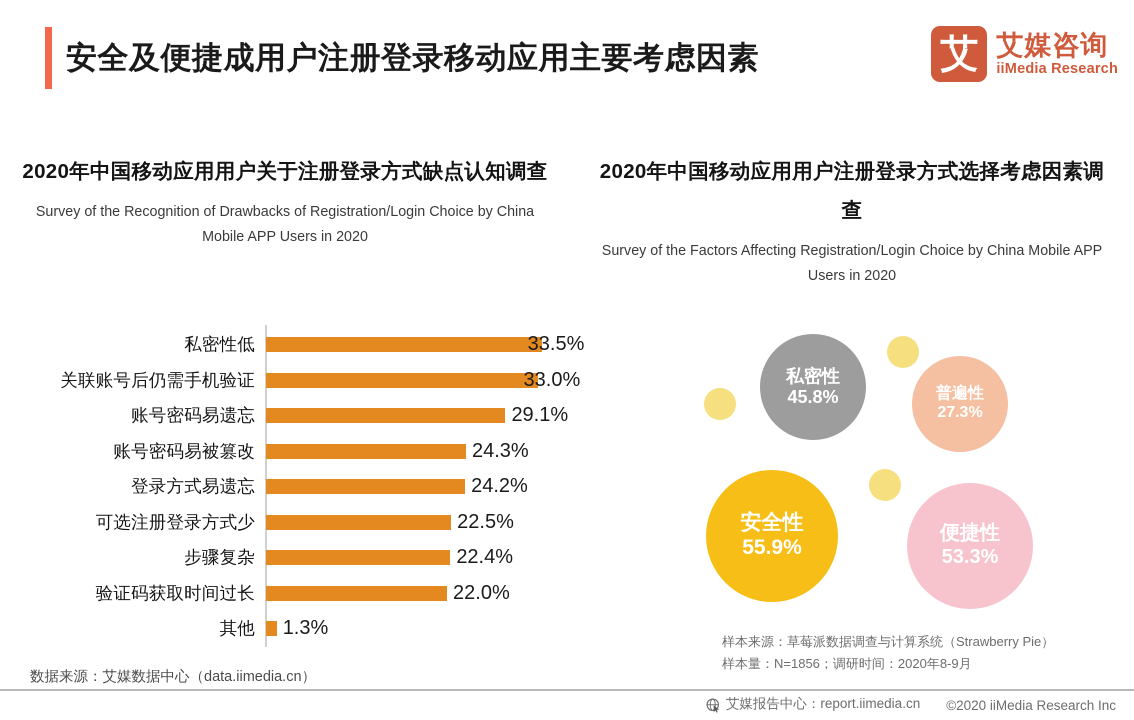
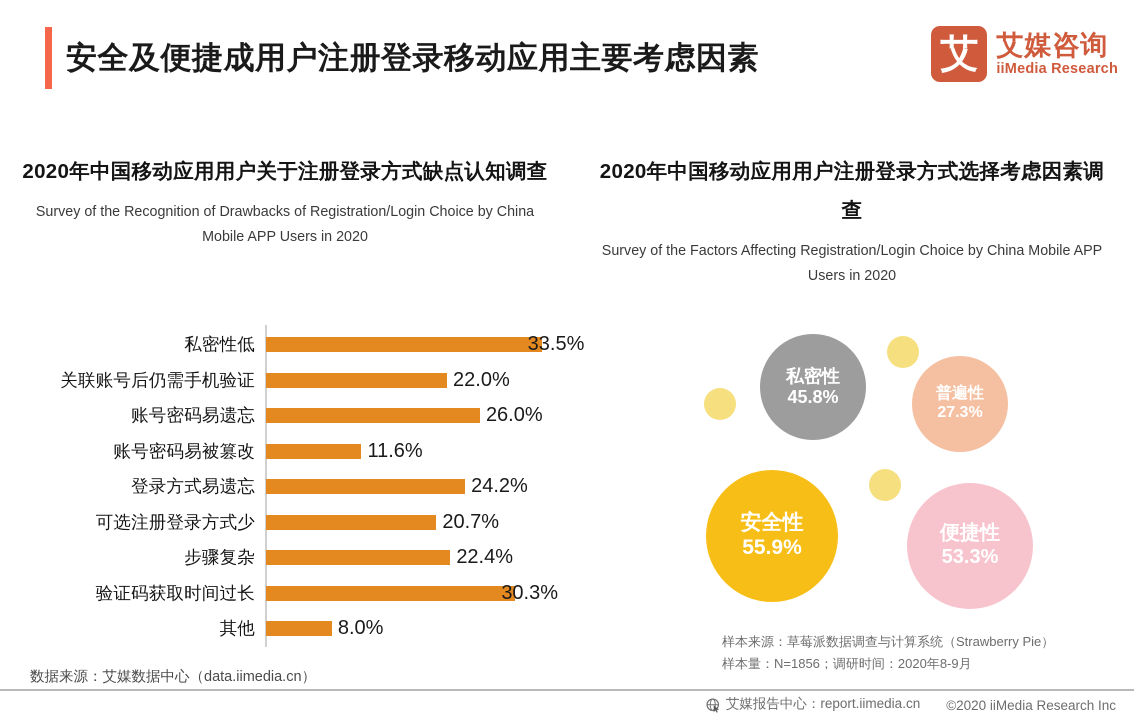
2020年中国移动应用用户关于注册登录方式缺点认知调查/关联账号后仍需手机验证: 33.0% -> 22.0%
2020年中国移动应用用户关于注册登录方式缺点认知调查/账号密码易遗忘: 29.1% -> 26.0%
2020年中国移动应用用户关于注册登录方式缺点认知调查/账号密码易被篡改: 24.3% -> 11.6%
2020年中国移动应用用户关于注册登录方式缺点认知调查/可选注册登录方式少: 22.5% -> 20.7%
2020年中国移动应用用户关于注册登录方式缺点认知调查/验证码获取时间过长: 22.0% -> 30.3%
2020年中国移动应用用户关于注册登录方式缺点认知调查/其他: 1.3% -> 8.0%
